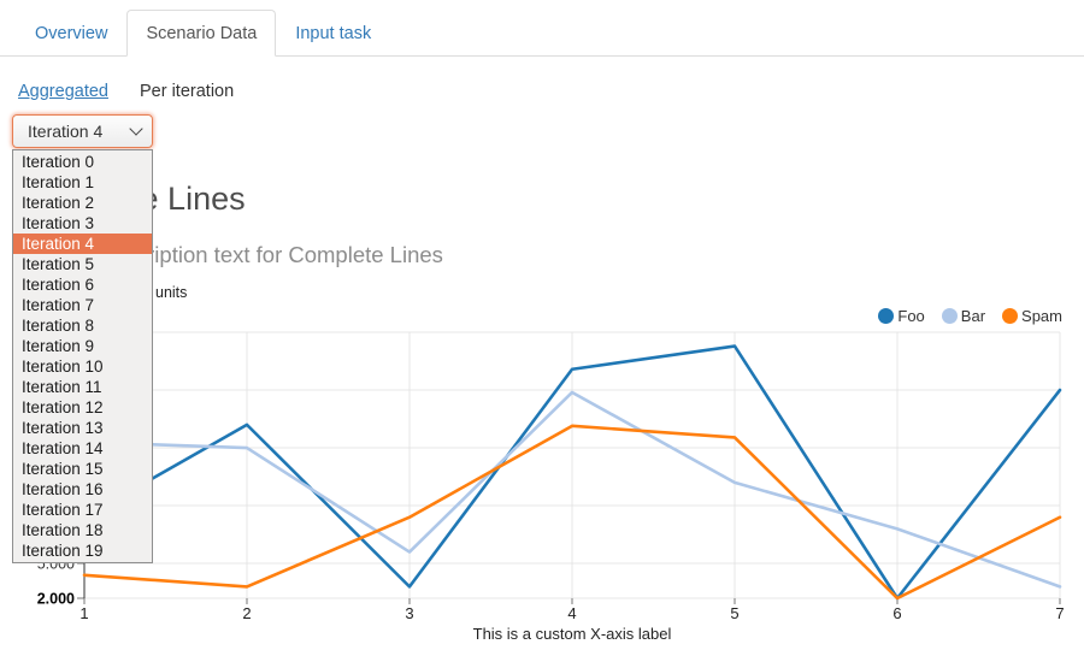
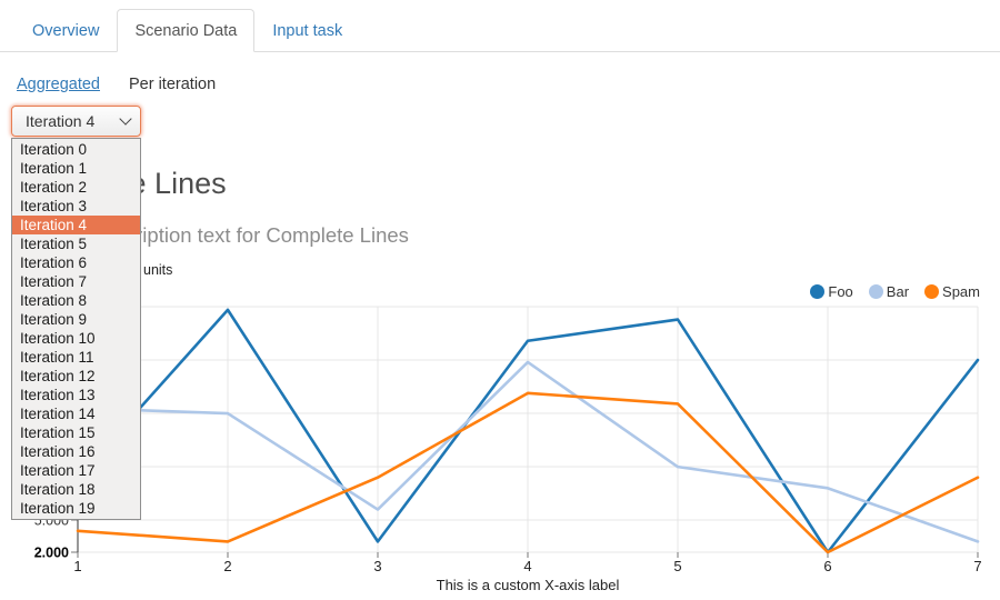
Foo/2: 17000 -> 25000
Bar/5: 12000 -> 10000
